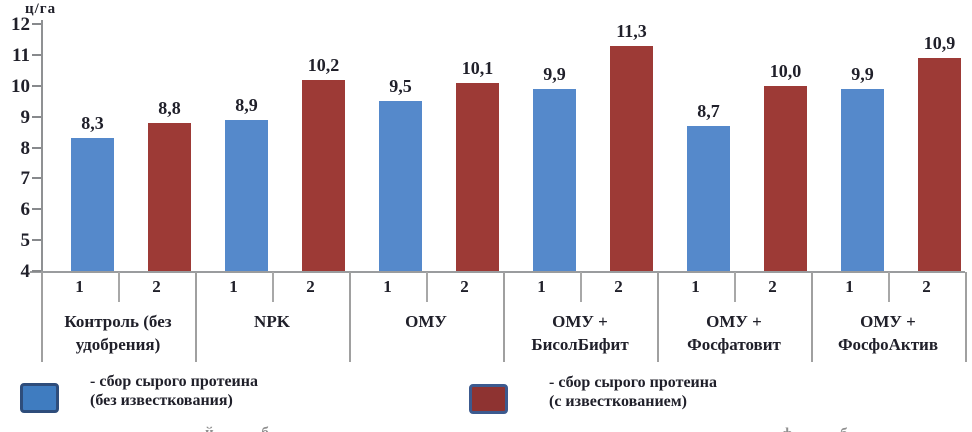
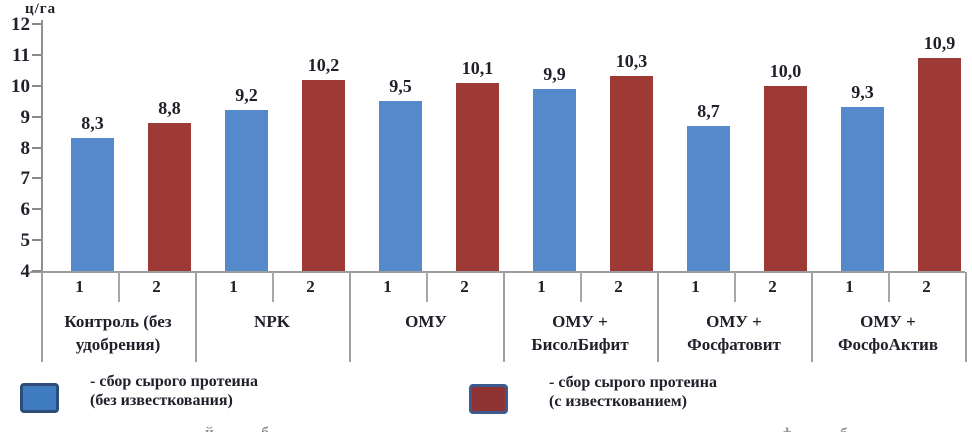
- сбор сырого протеина (без известкования)/NPK: 8,9 -> 9,2
- сбор сырого протеина (с известкованием)/ОМУ + БисолБифит: 11,3 -> 10,3
- сбор сырого протеина (без известкования)/ОМУ + ФосфоАктив: 9,9 -> 9,3
